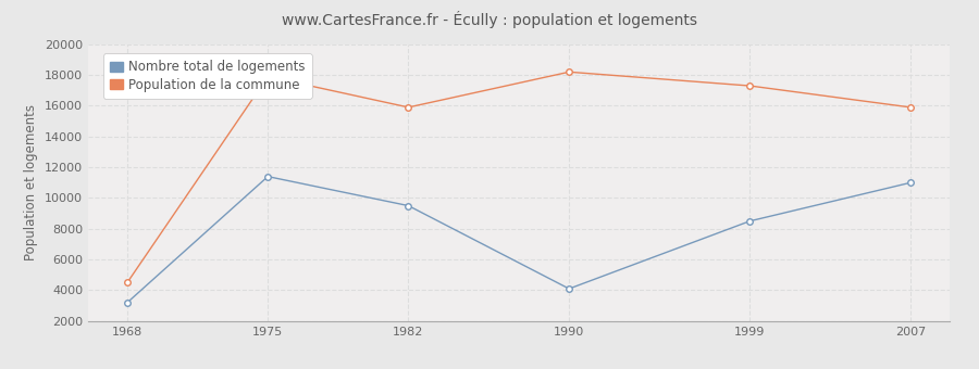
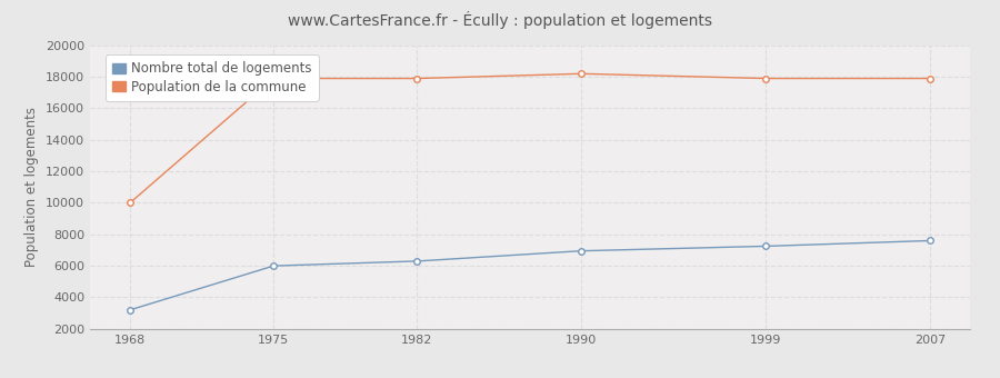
Population de la commune/1968: 4500 -> 10000
Nombre total de logements/1975: 11400 -> 6000
Nombre total de logements/1982: 9500 -> 6300
Population de la commune/1982: 15900 -> 17900
Nombre total de logements/1990: 4100 -> 7000
Nombre total de logements/1999: 8500 -> 7200
Population de la commune/1999: 17300 -> 17900
Nombre total de logements/2007: 11000 -> 7600
Population de la commune/2007: 15900 -> 17900
